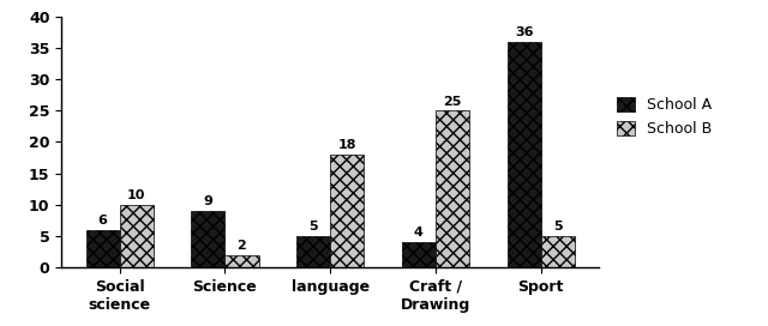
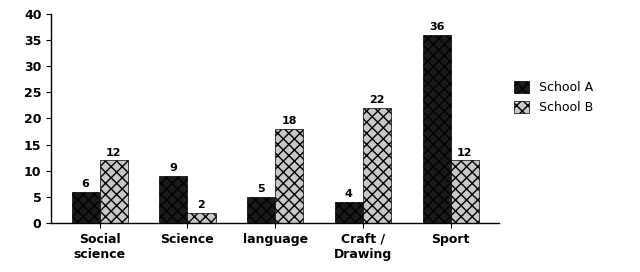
School B/Social science: 10 -> 12
School B/Craft / Drawing: 25 -> 22
School B/Sport: 5 -> 12
